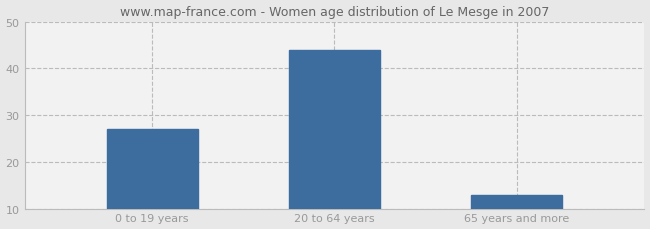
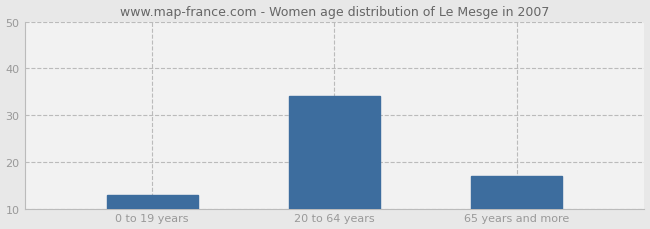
0 to 19 years: 27 -> 13
20 to 64 years: 44 -> 34
65 years and more: 13 -> 17
